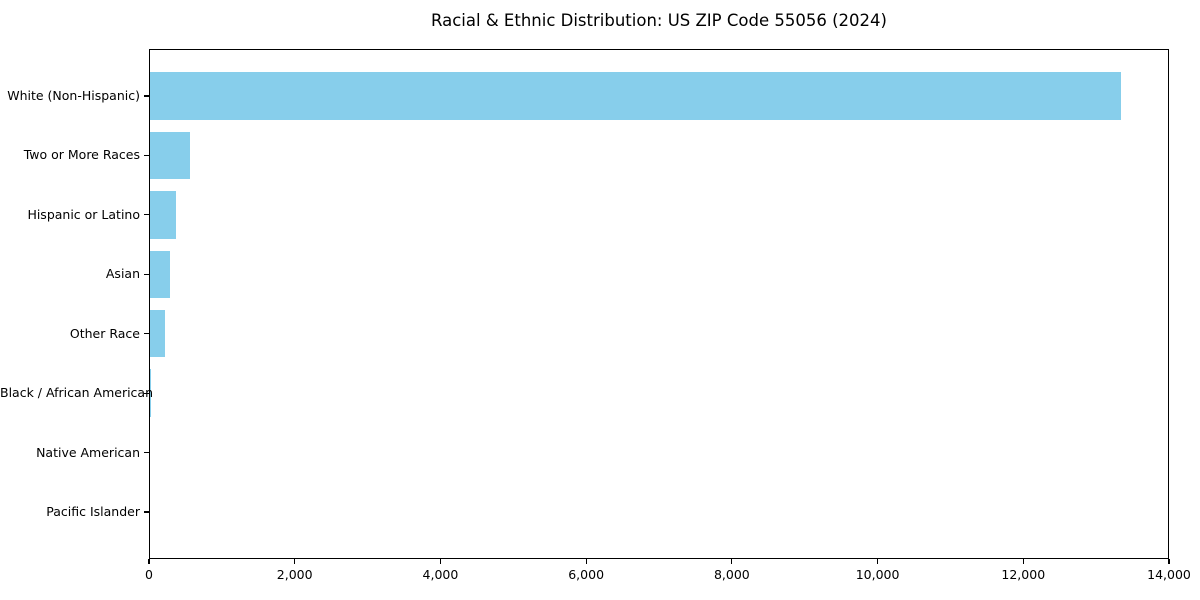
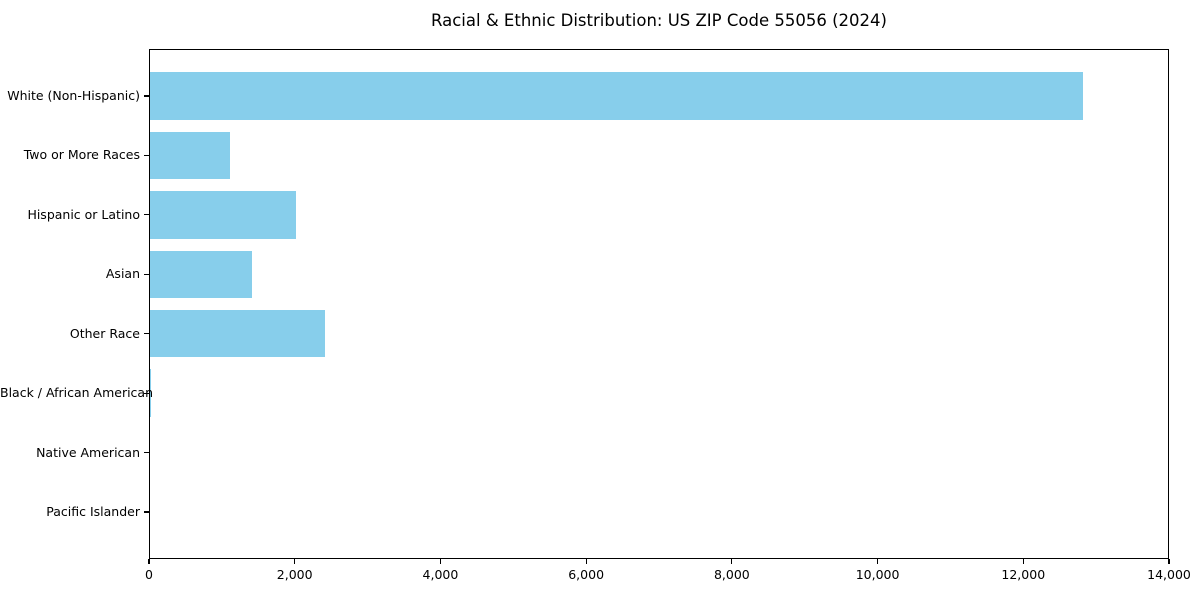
White (Non-Hispanic): 13300 -> 12800
Two or More Races: 500 -> 1100
Hispanic or Latino: 400 -> 2000
Asian: 300 -> 1400
Other Race: 200 -> 2400
